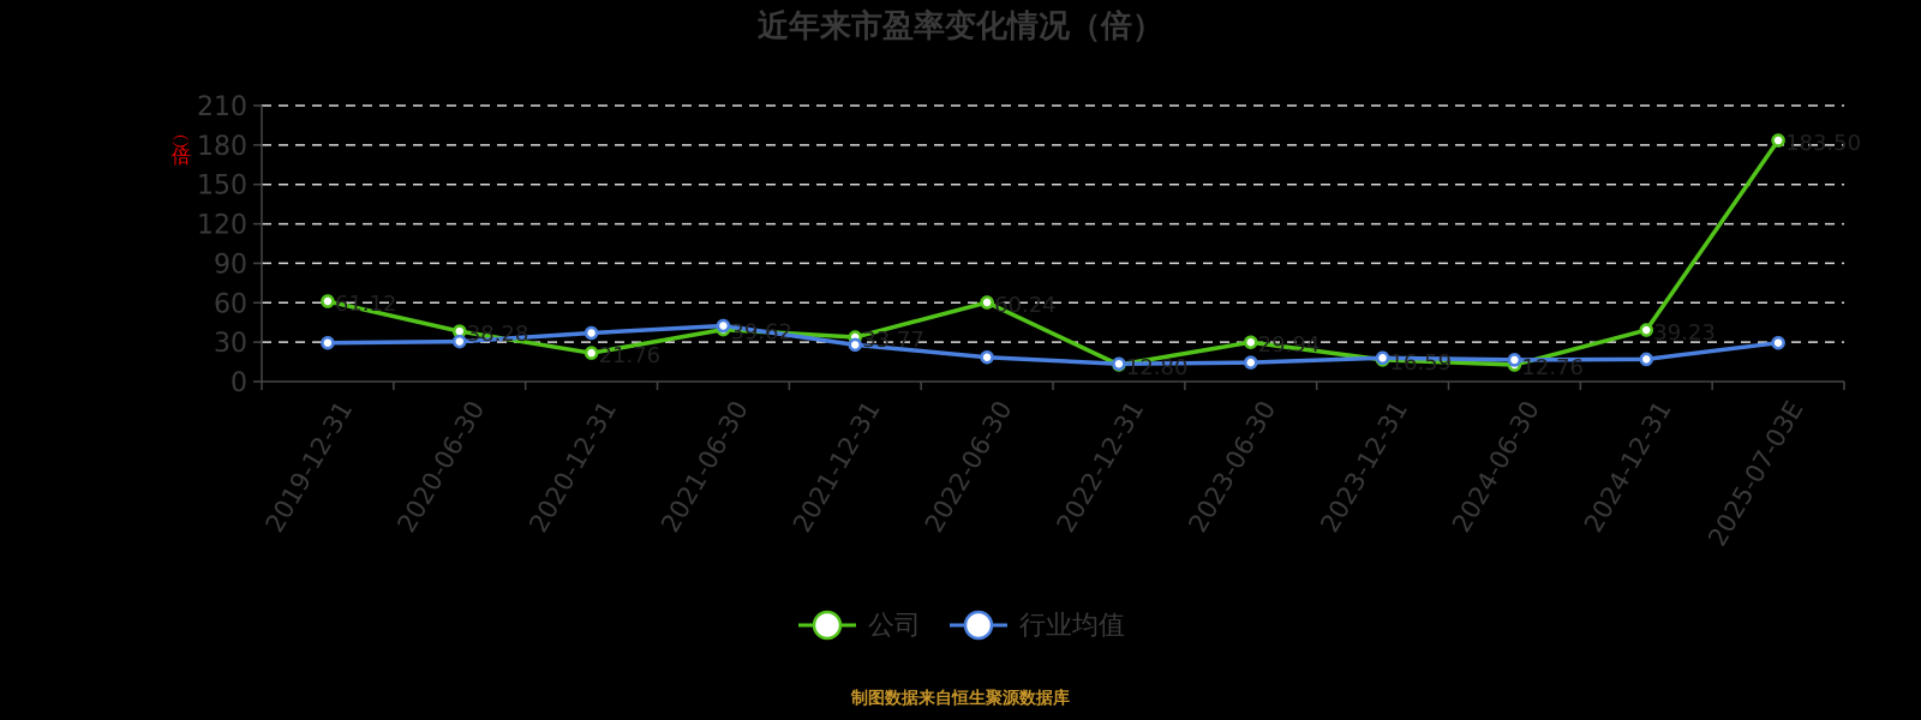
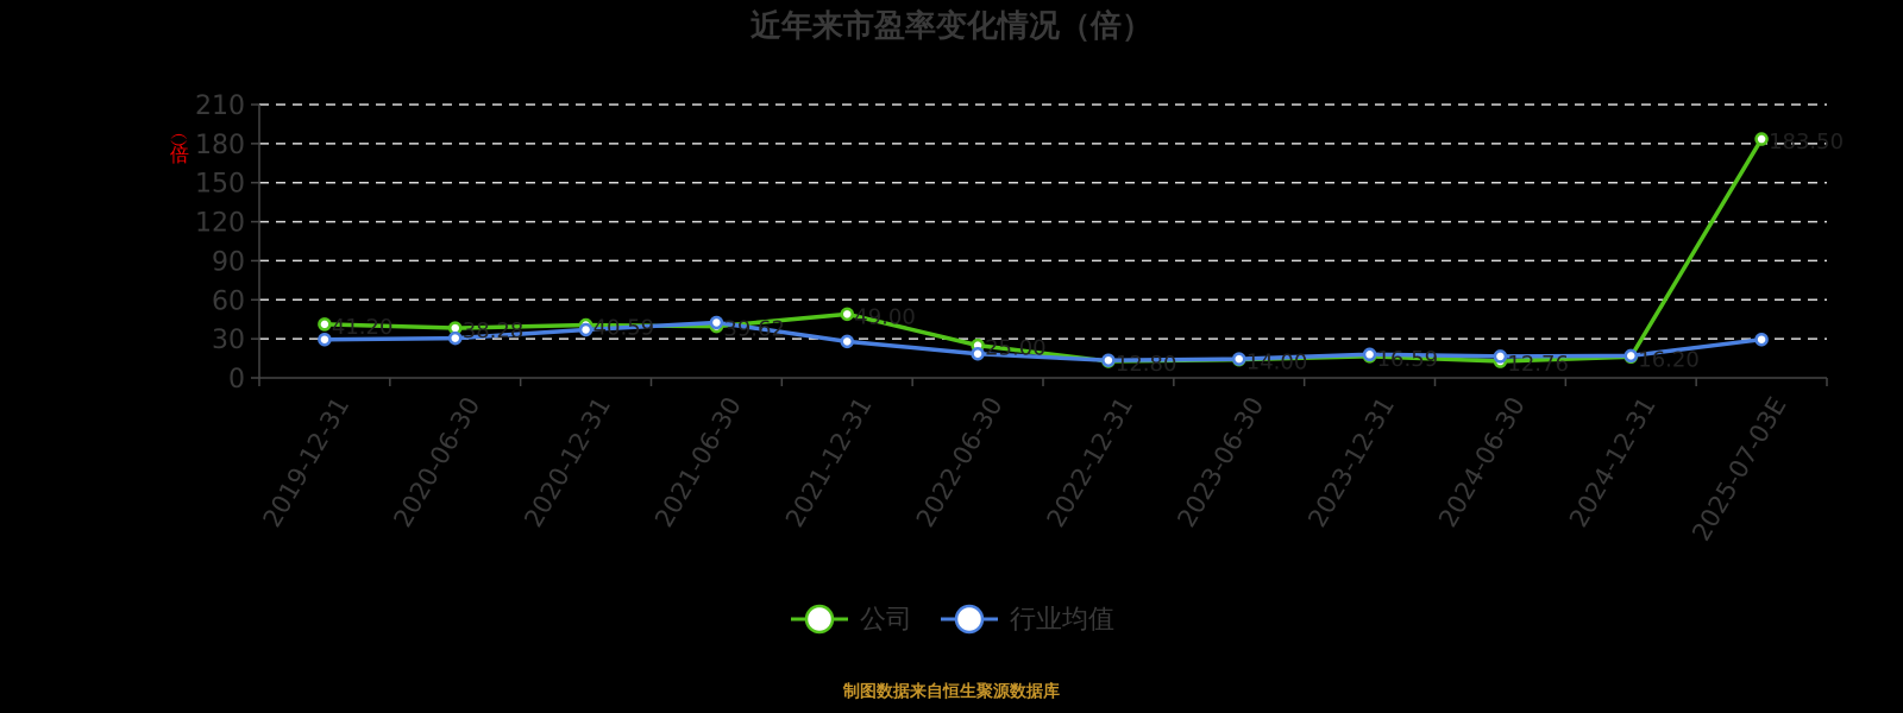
公司/2019-12-31: 61.12 -> 41.20
公司/2020-12-31: 21.76 -> 40.59
公司/2021-12-31: 33.77 -> 49.00
公司/2022-06-30: 60.24 -> 25.00
公司/2023-06-30: 29.94 -> 14.00
公司/2024-12-31: 39.23 -> 16.20
